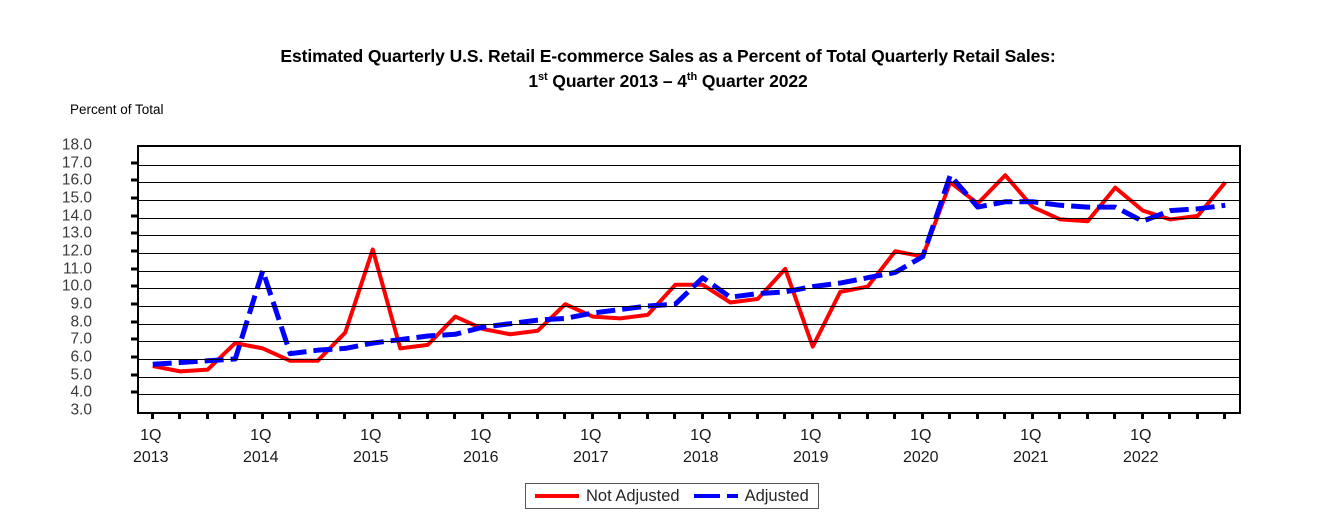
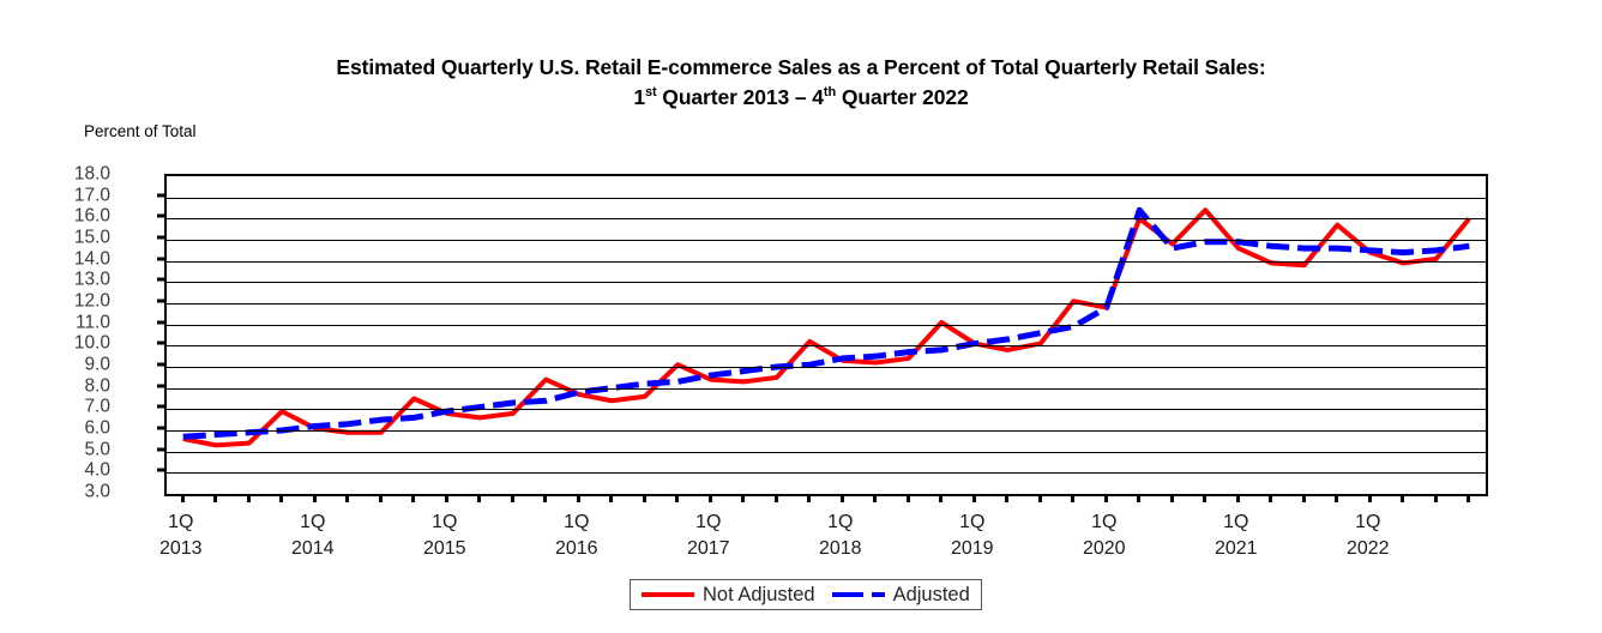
Not Adjusted/1Q 2014: 6.6 -> 6.1
Adjusted/1Q 2014: 11.0 -> 6.2
Not Adjusted/1Q 2015: 12.2 -> 6.8
Not Adjusted/1Q 2018: 10.2 -> 9.3
Adjusted/1Q 2018: 10.6 -> 9.4
Not Adjusted/1Q 2019: 6.7 -> 10.1
Adjusted/1Q 2022: 13.8 -> 14.5
